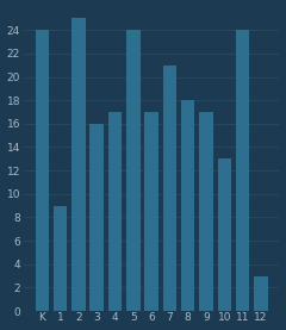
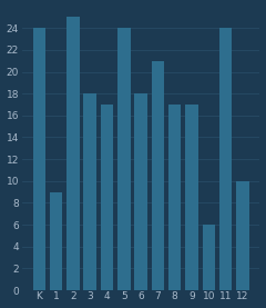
3: 16 -> 18
6: 17 -> 18
8: 18 -> 17
10: 13 -> 6
12: 3 -> 10
